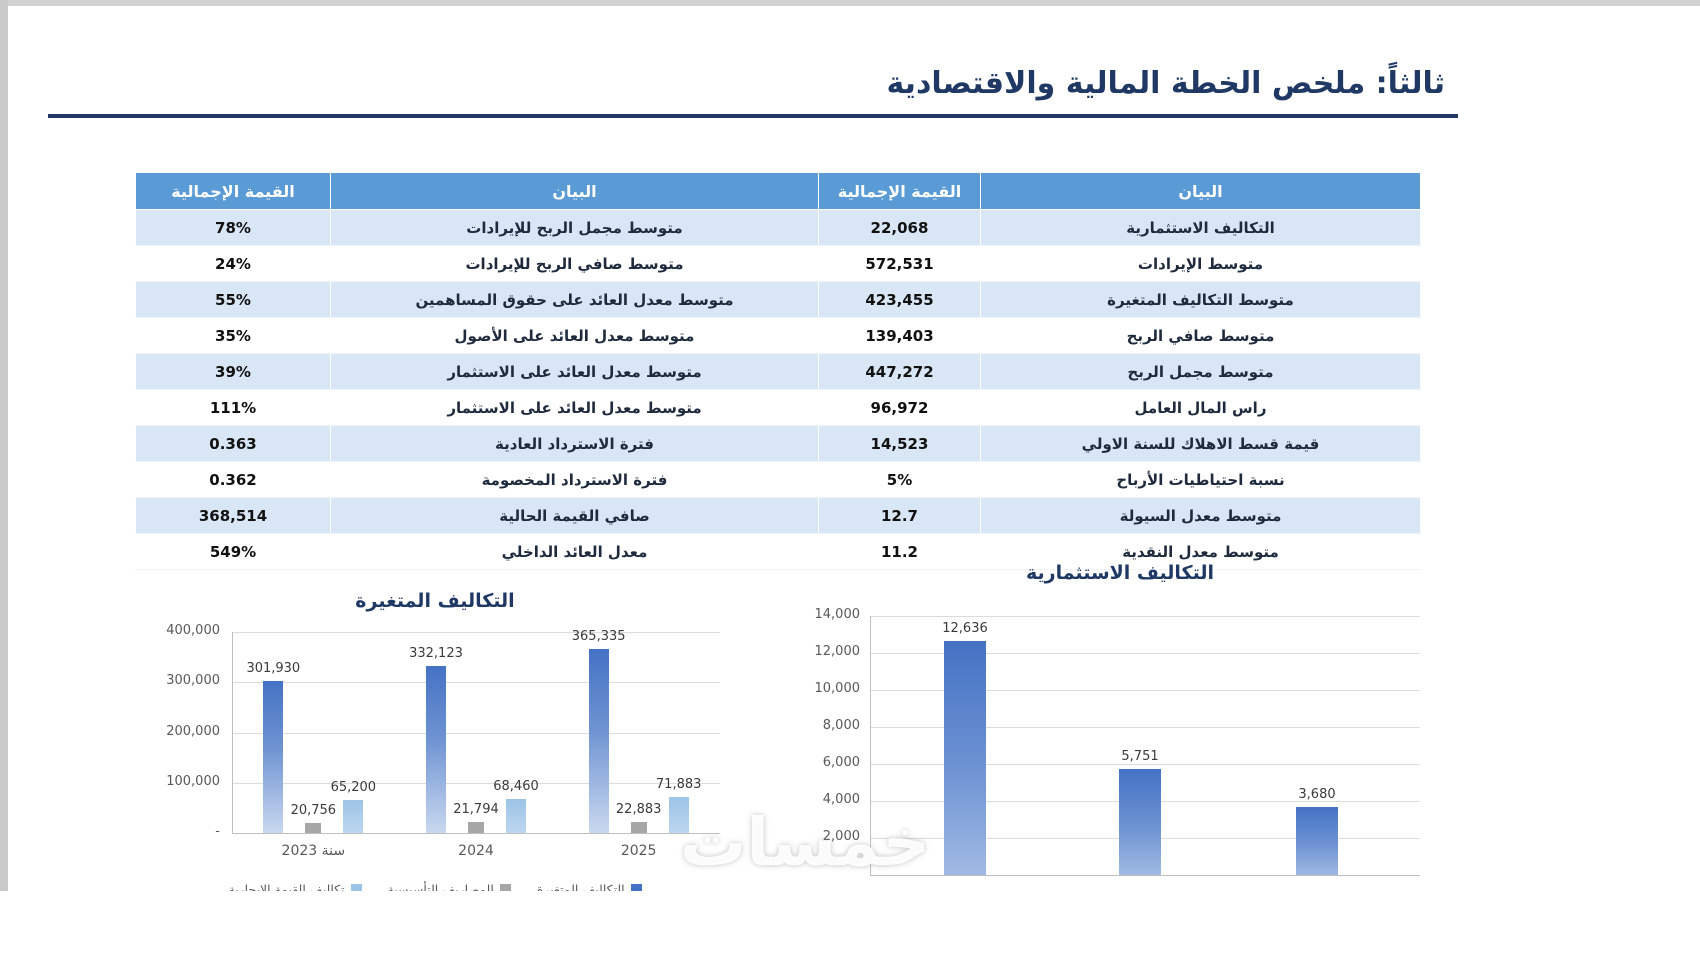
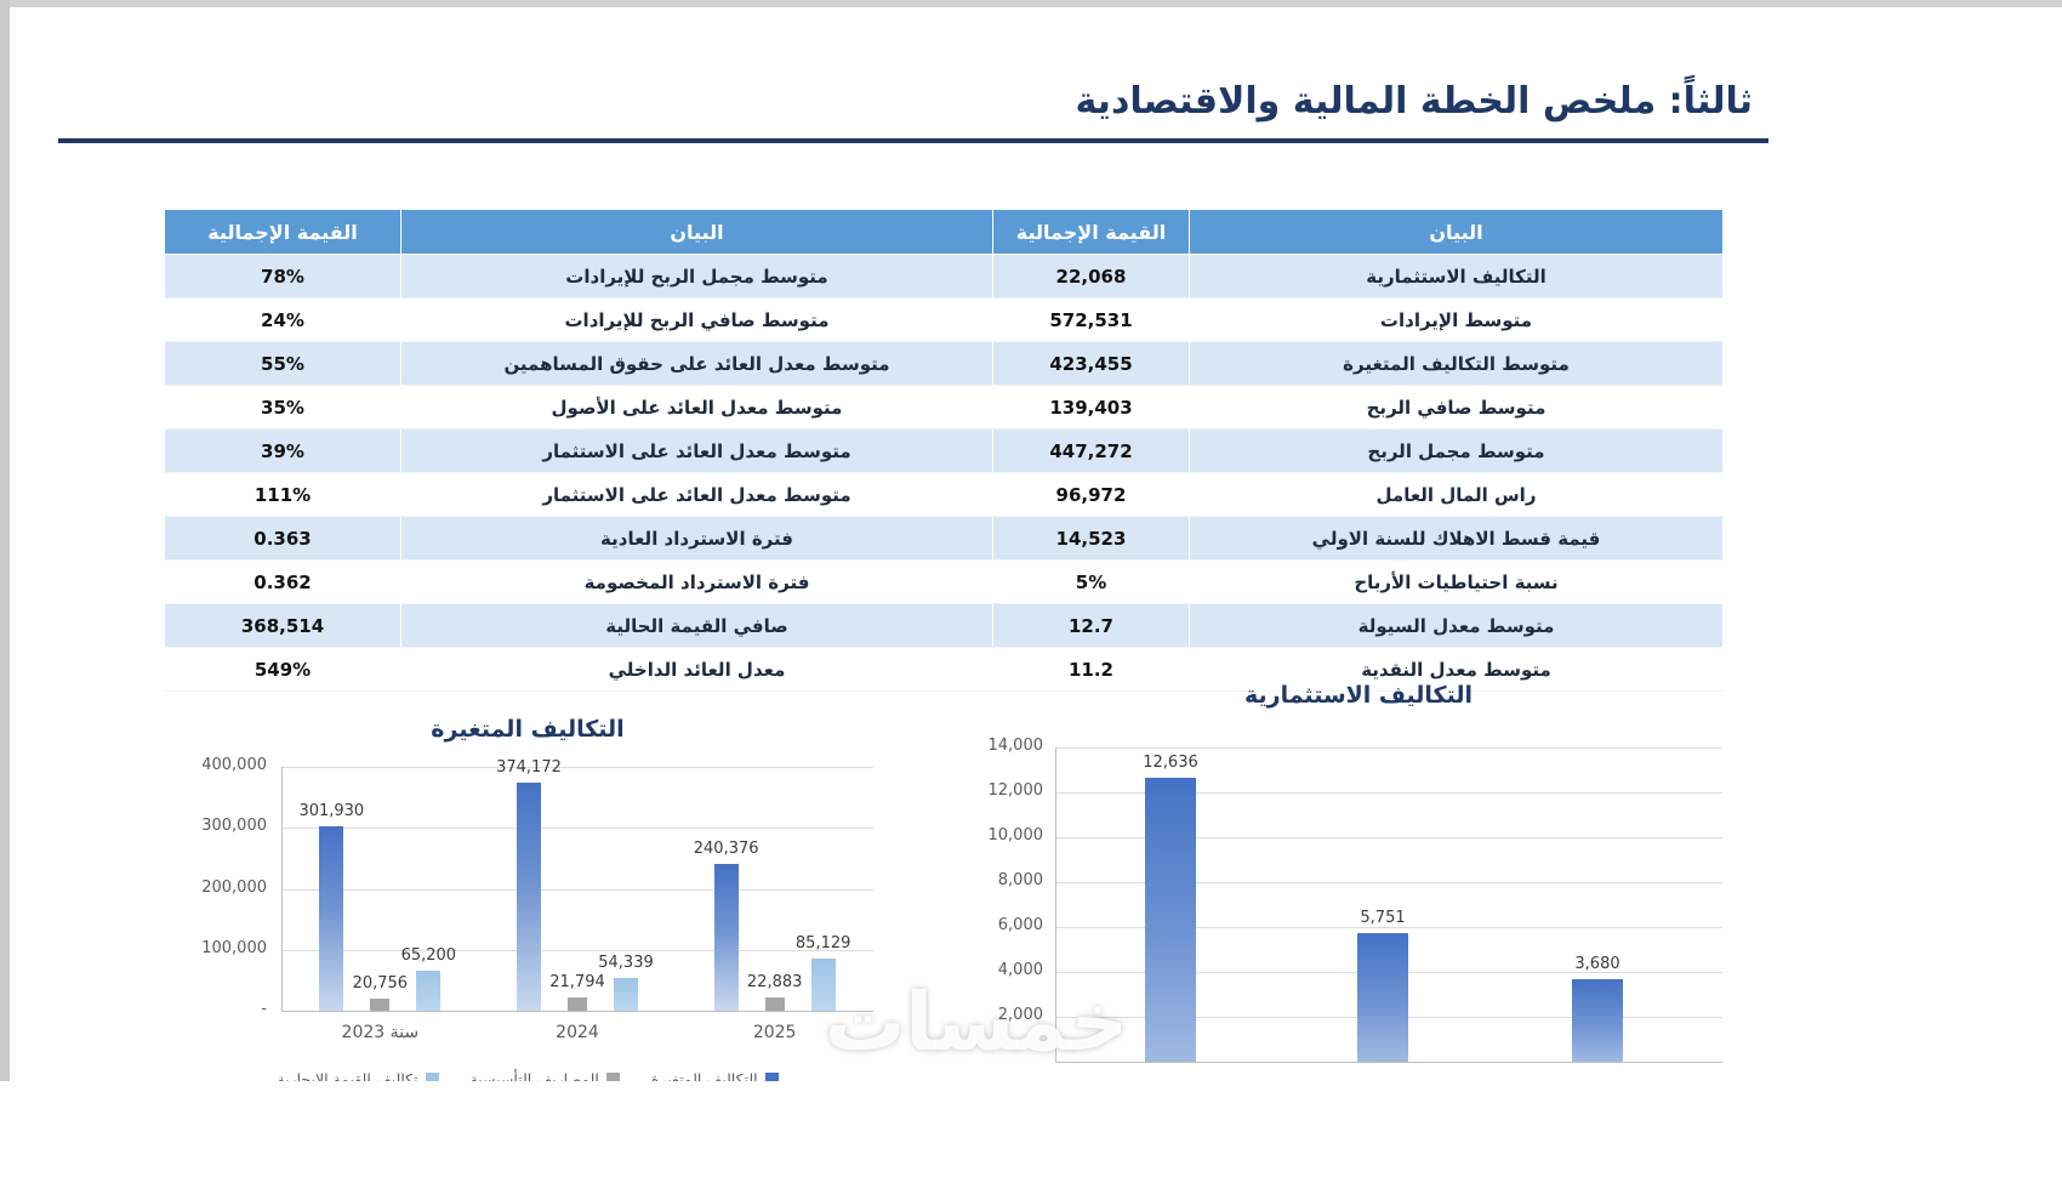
التكاليف المتغيرة/التكاليف المتغيرة/2024: 332,123 -> 374,172
التكاليف المتغيرة/تكاليف القيمة الايجارية/2024: 68,460 -> 54,339
التكاليف المتغيرة/التكاليف المتغيرة/2025: 365,335 -> 240,376
التكاليف المتغيرة/تكاليف القيمة الايجارية/2025: 71,883 -> 85,129
